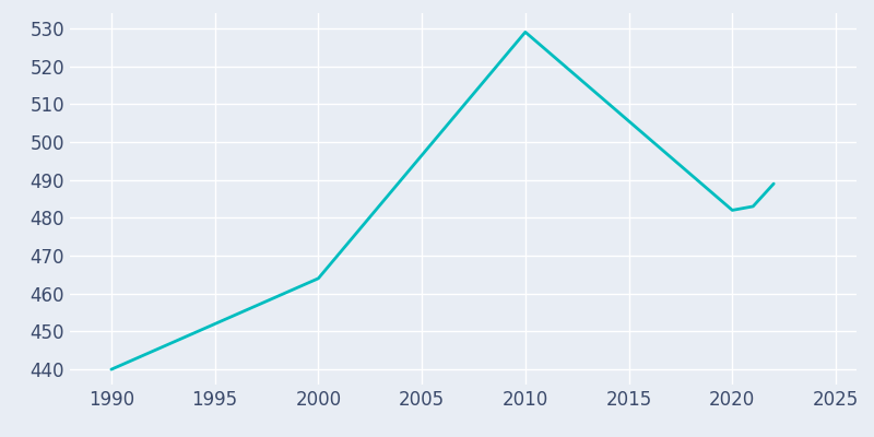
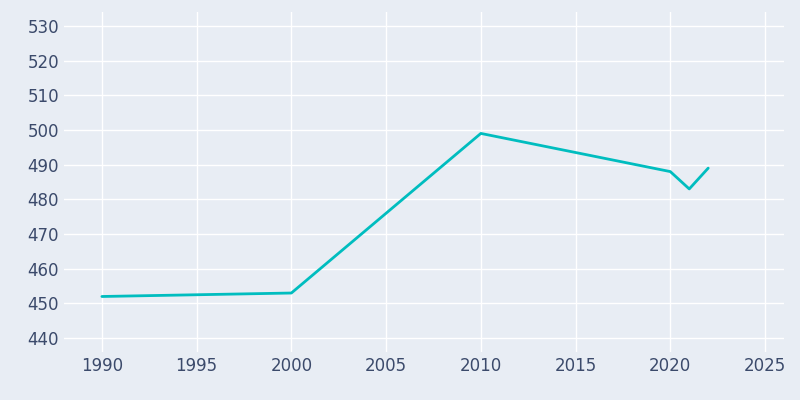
1990: 440 -> 452
2000: 464 -> 453
2010: 529 -> 499
2020: 482 -> 488
